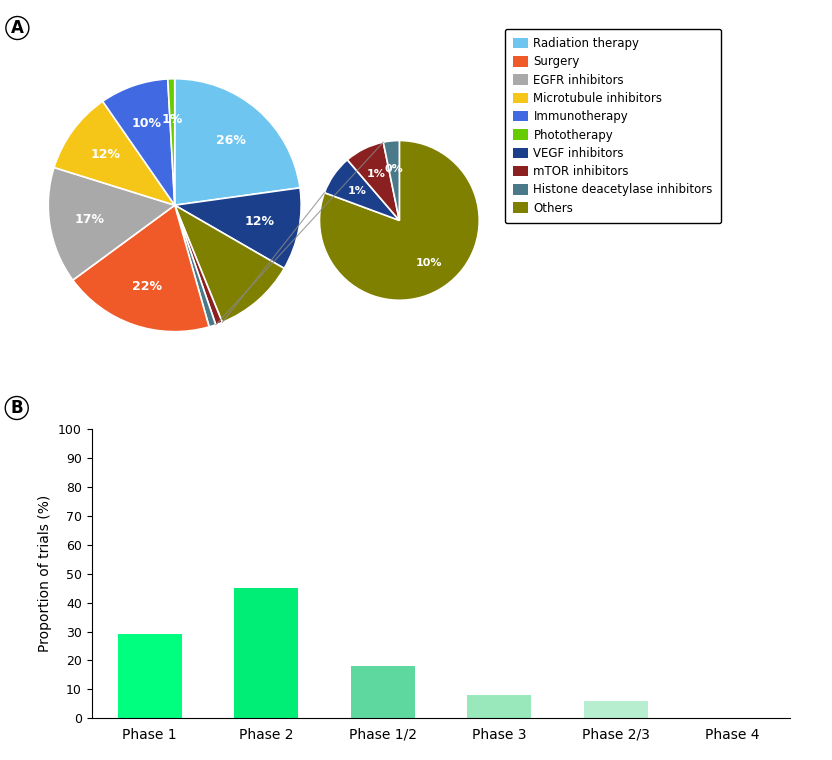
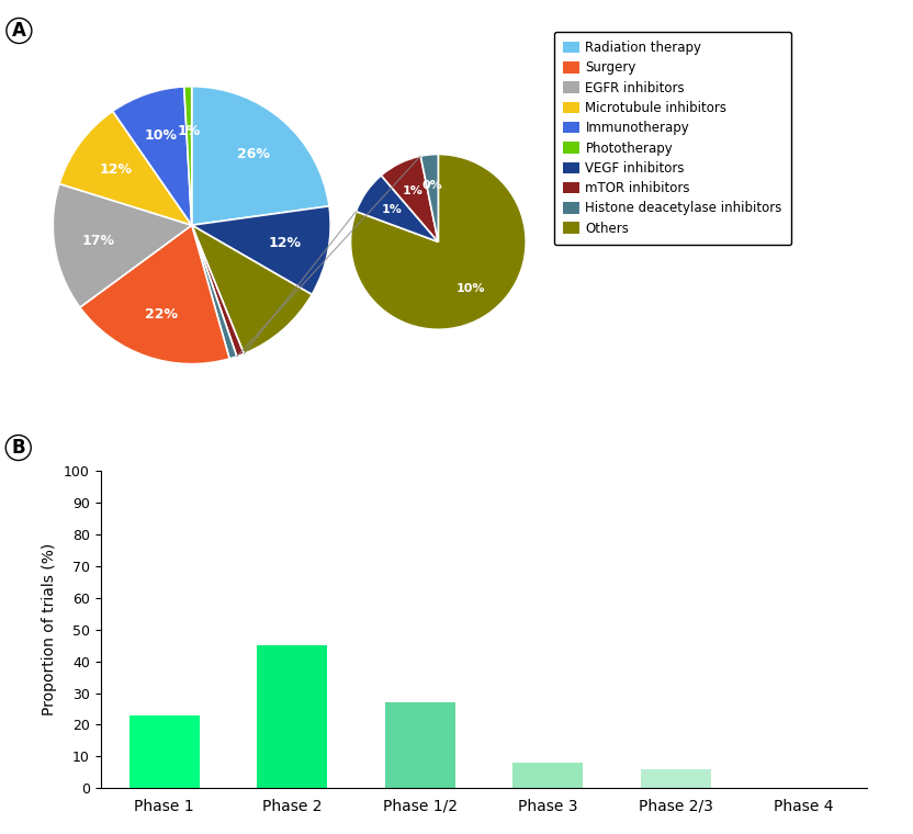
Phase 1: 29 -> 23
Phase 1/2: 18 -> 27
